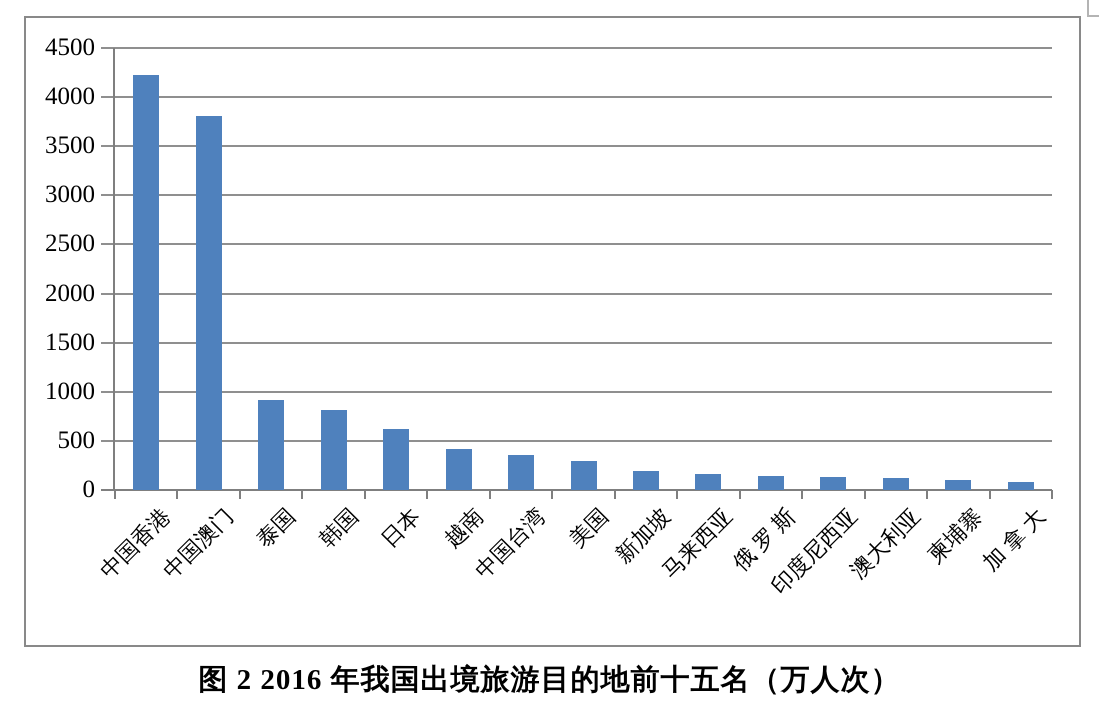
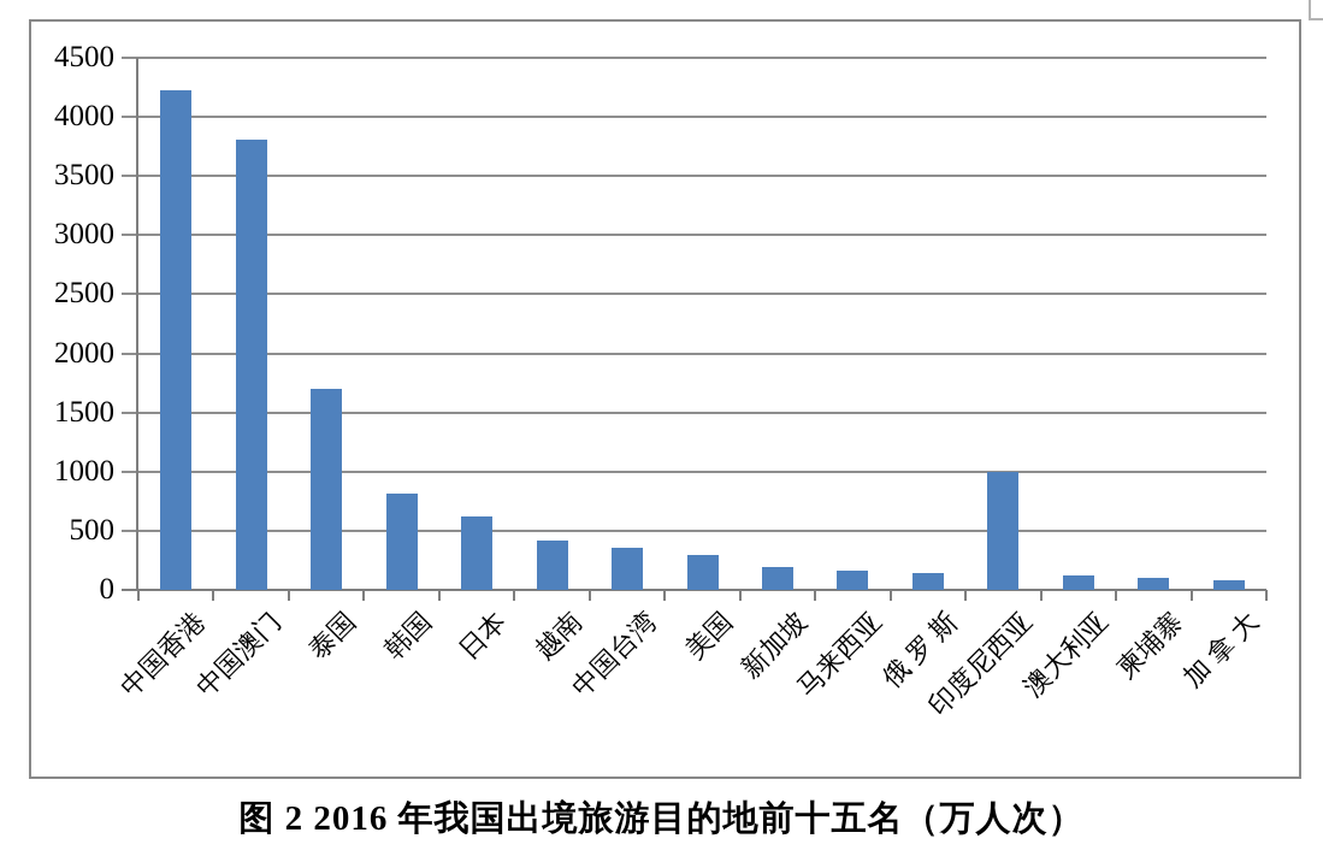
泰国: 900 -> 1700
印度尼西亚: 100 -> 1000
